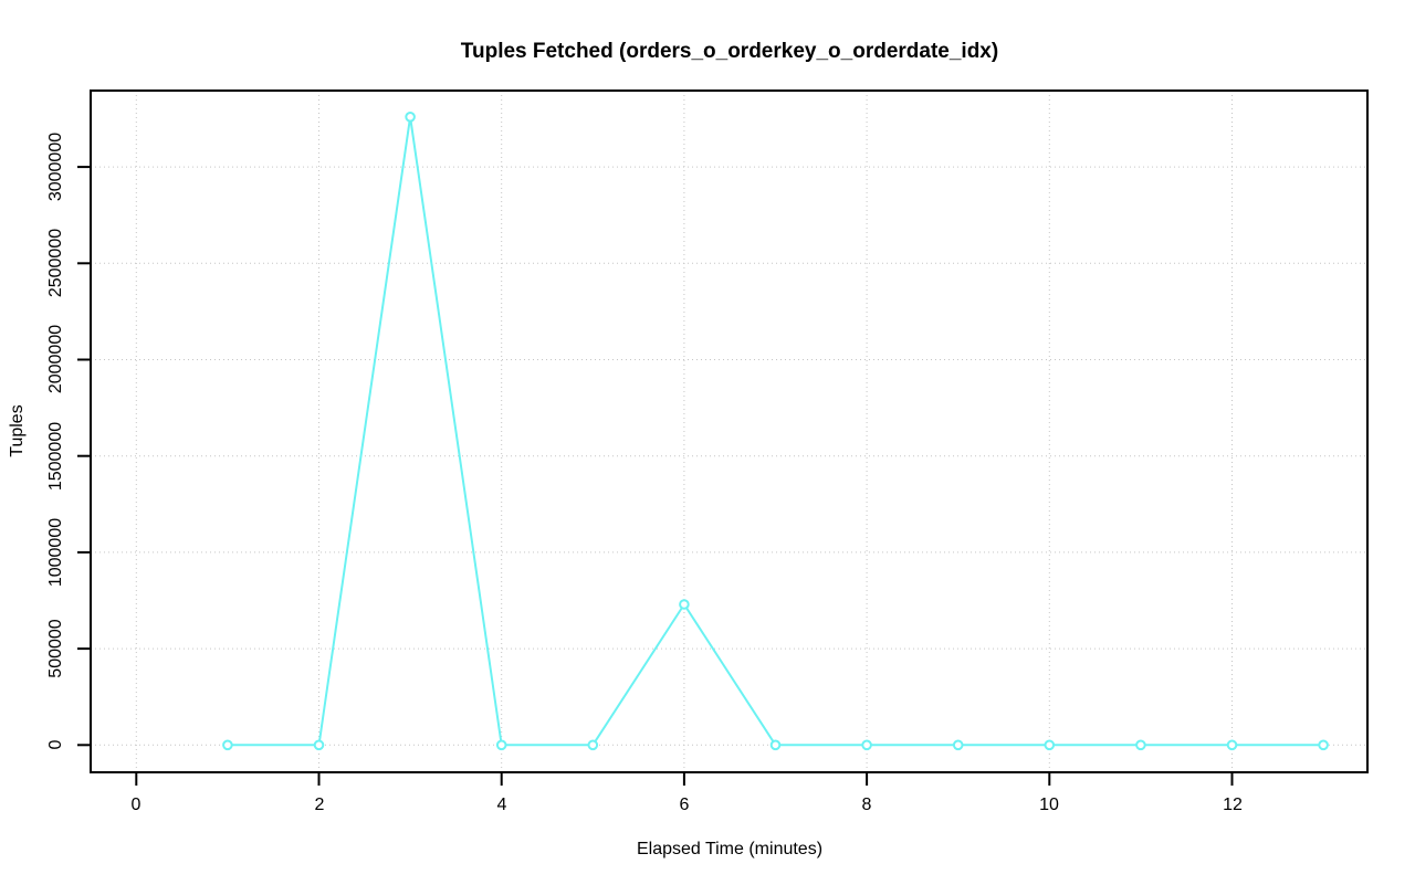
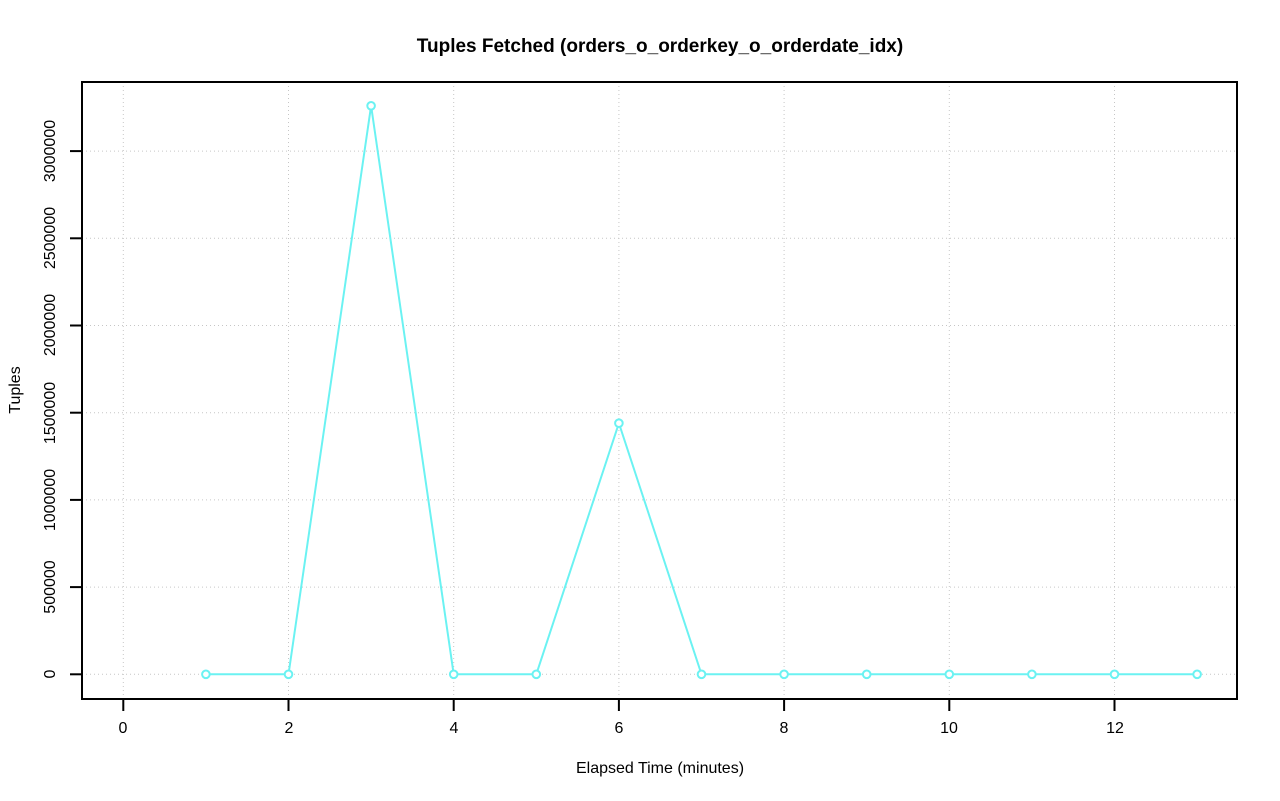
6: 730000 -> 1440000
